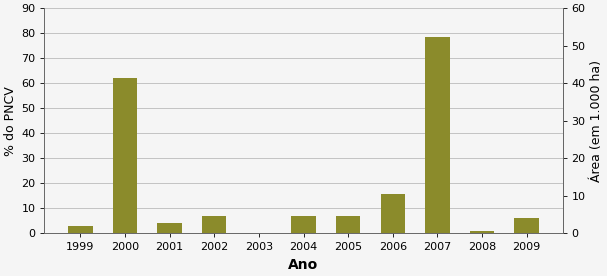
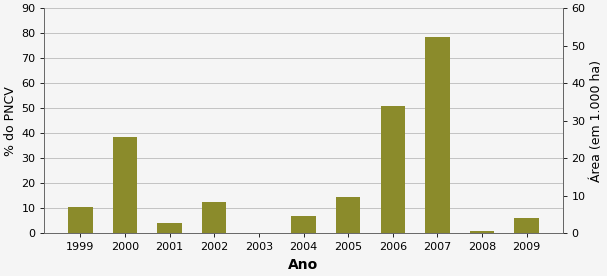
1999: 3.0 -> 10.5
2000: 62.0 -> 38.5
2002: 7.0 -> 12.5
2005: 7.0 -> 14.5
2006: 15.5 -> 51.0
